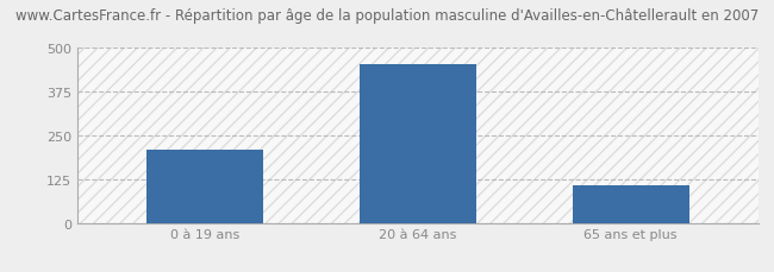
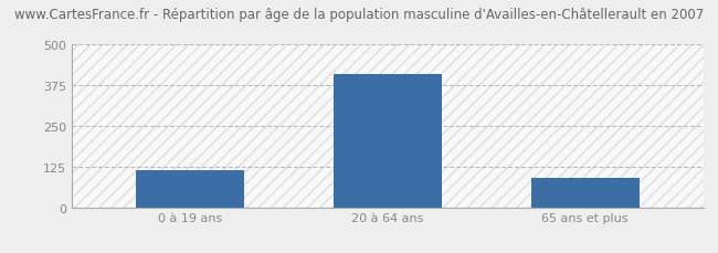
0 à 19 ans: 208 -> 115
20 à 64 ans: 455 -> 410
65 ans et plus: 108 -> 90
